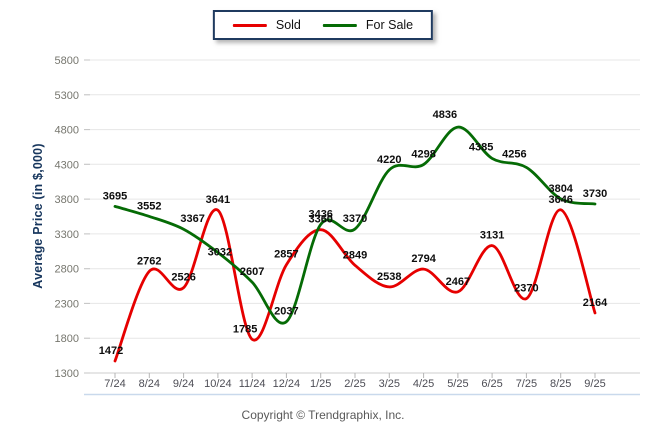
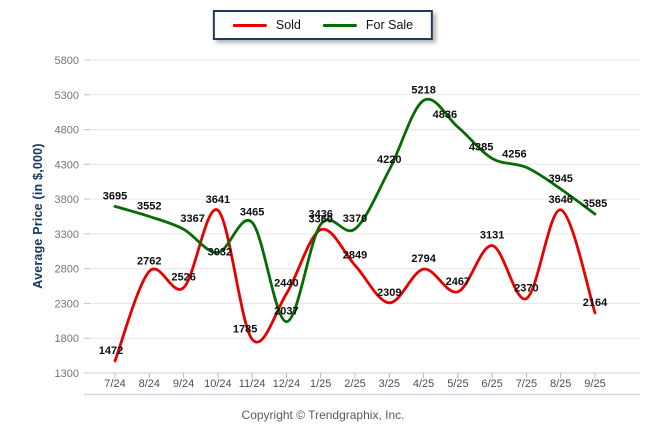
For Sale/11/24: 2607 -> 3465
Sold/12/24: 2857 -> 2440
Sold/3/25: 2538 -> 2309
For Sale/4/25: 4298 -> 5218
For Sale/8/25: 3804 -> 3945
For Sale/9/25: 3730 -> 3585
